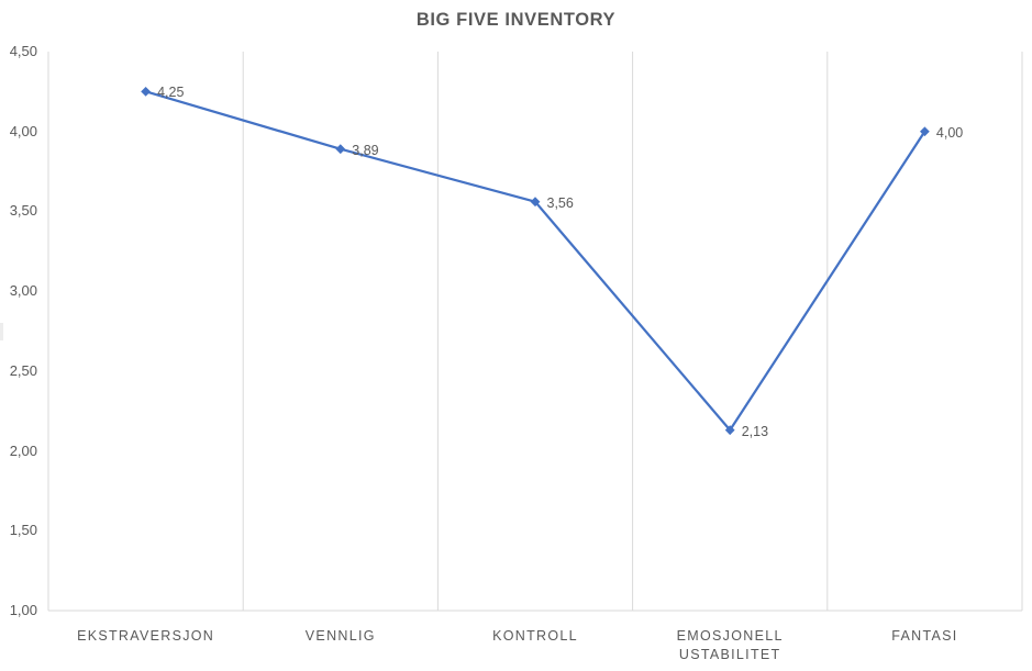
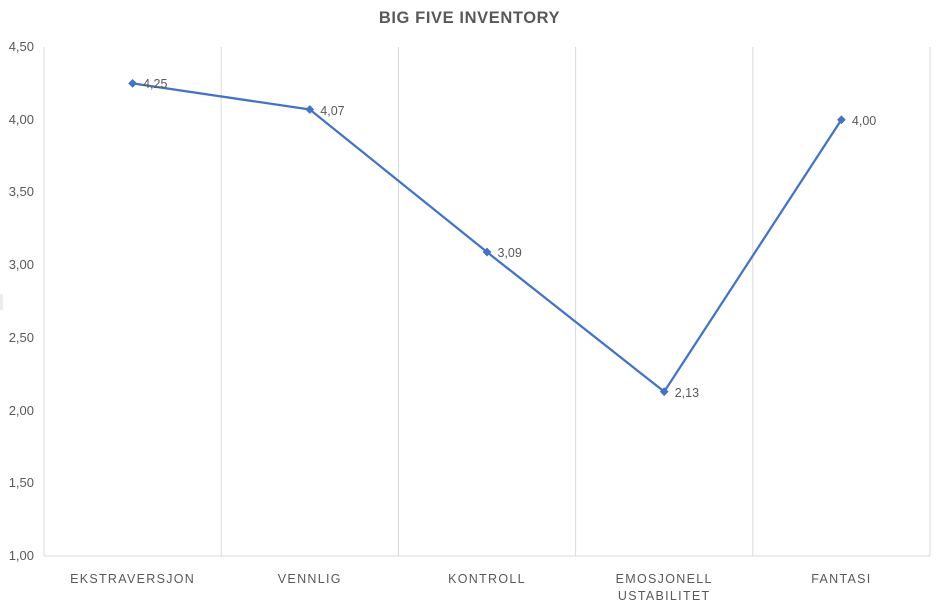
VENNLIG: 3,89 -> 4,07
KONTROLL: 3,56 -> 3,09
